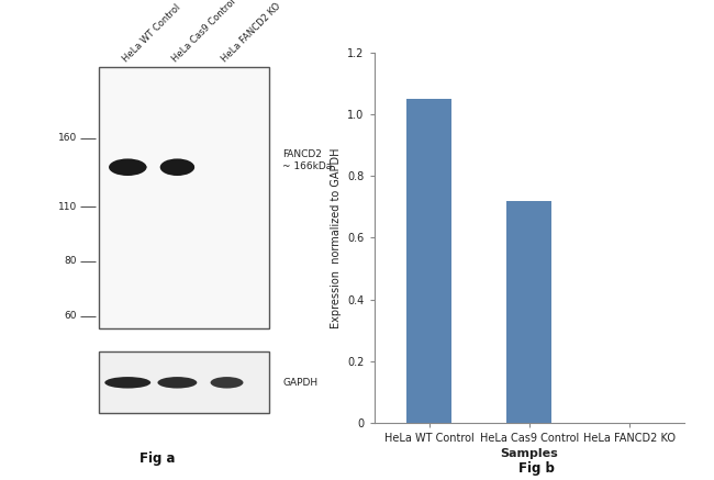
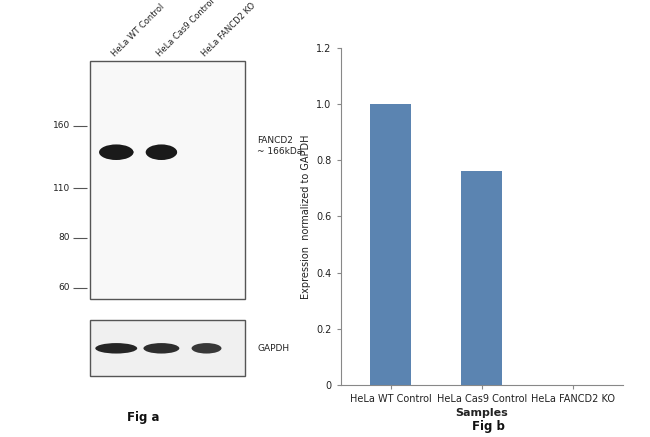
HeLa WT Control: 1.05 -> 1.00
HeLa Cas9 Control: 0.72 -> 0.76
